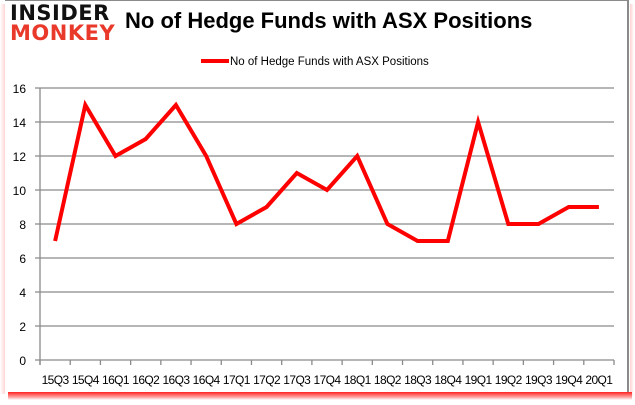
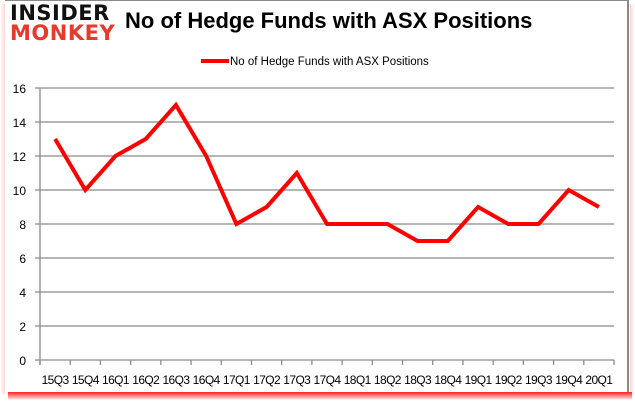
15Q3: 7 -> 13
15Q4: 15 -> 10
17Q4: 10 -> 8
18Q1: 12 -> 8
19Q1: 14 -> 9
19Q4: 9 -> 10
